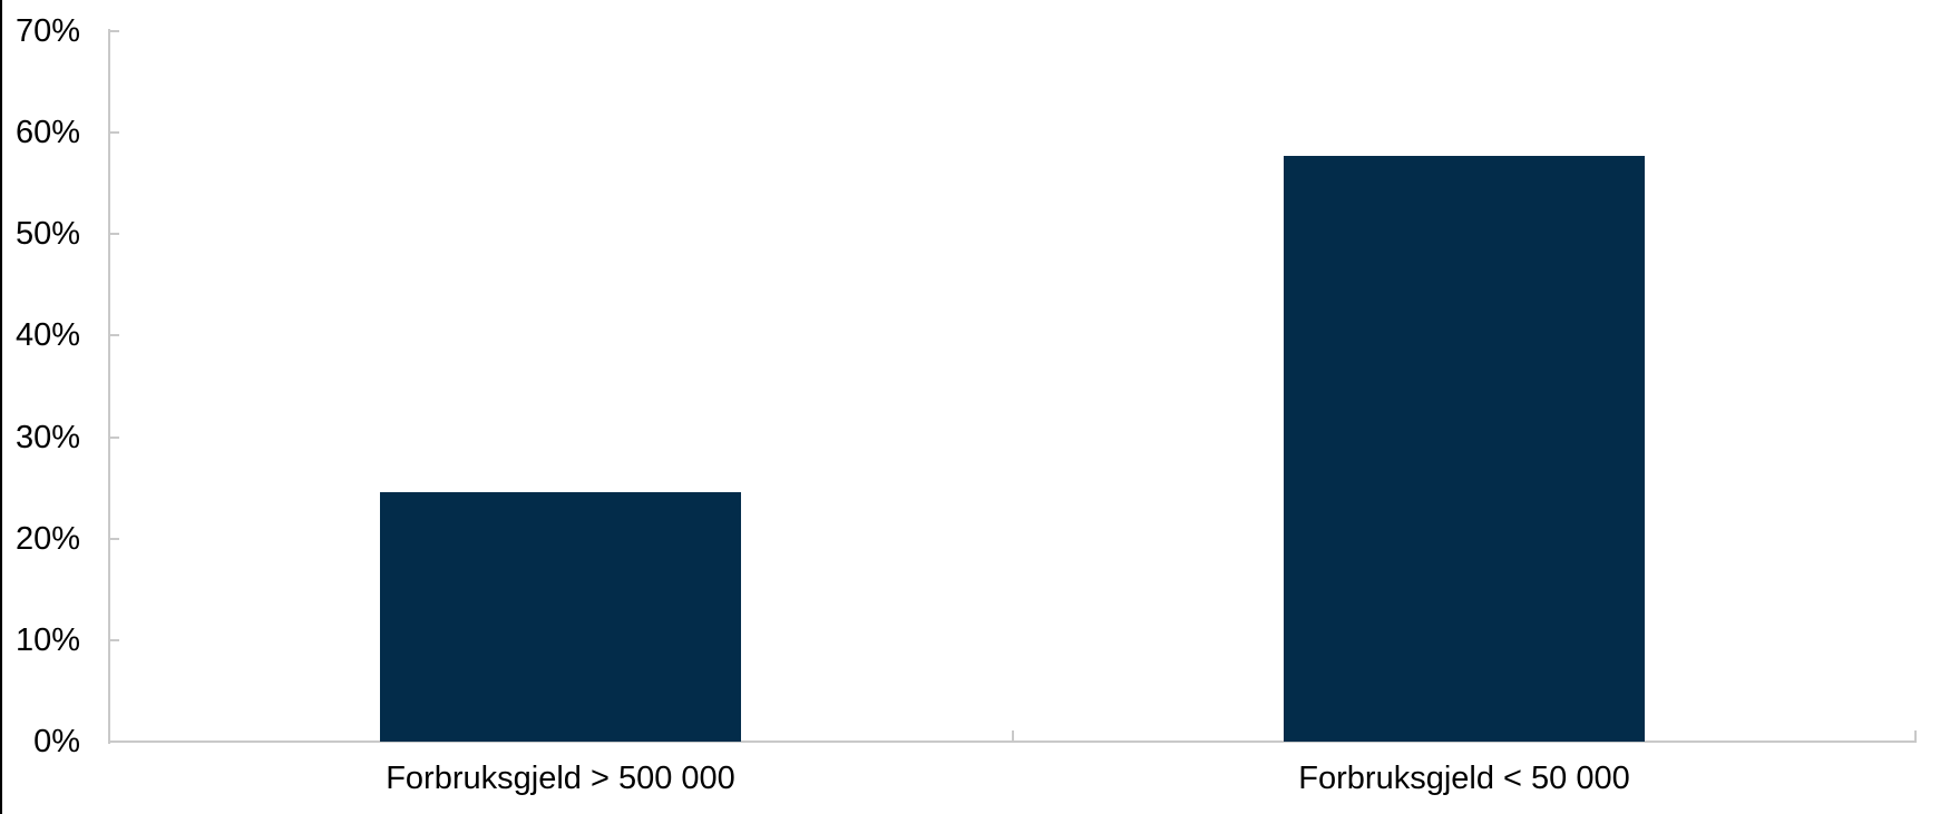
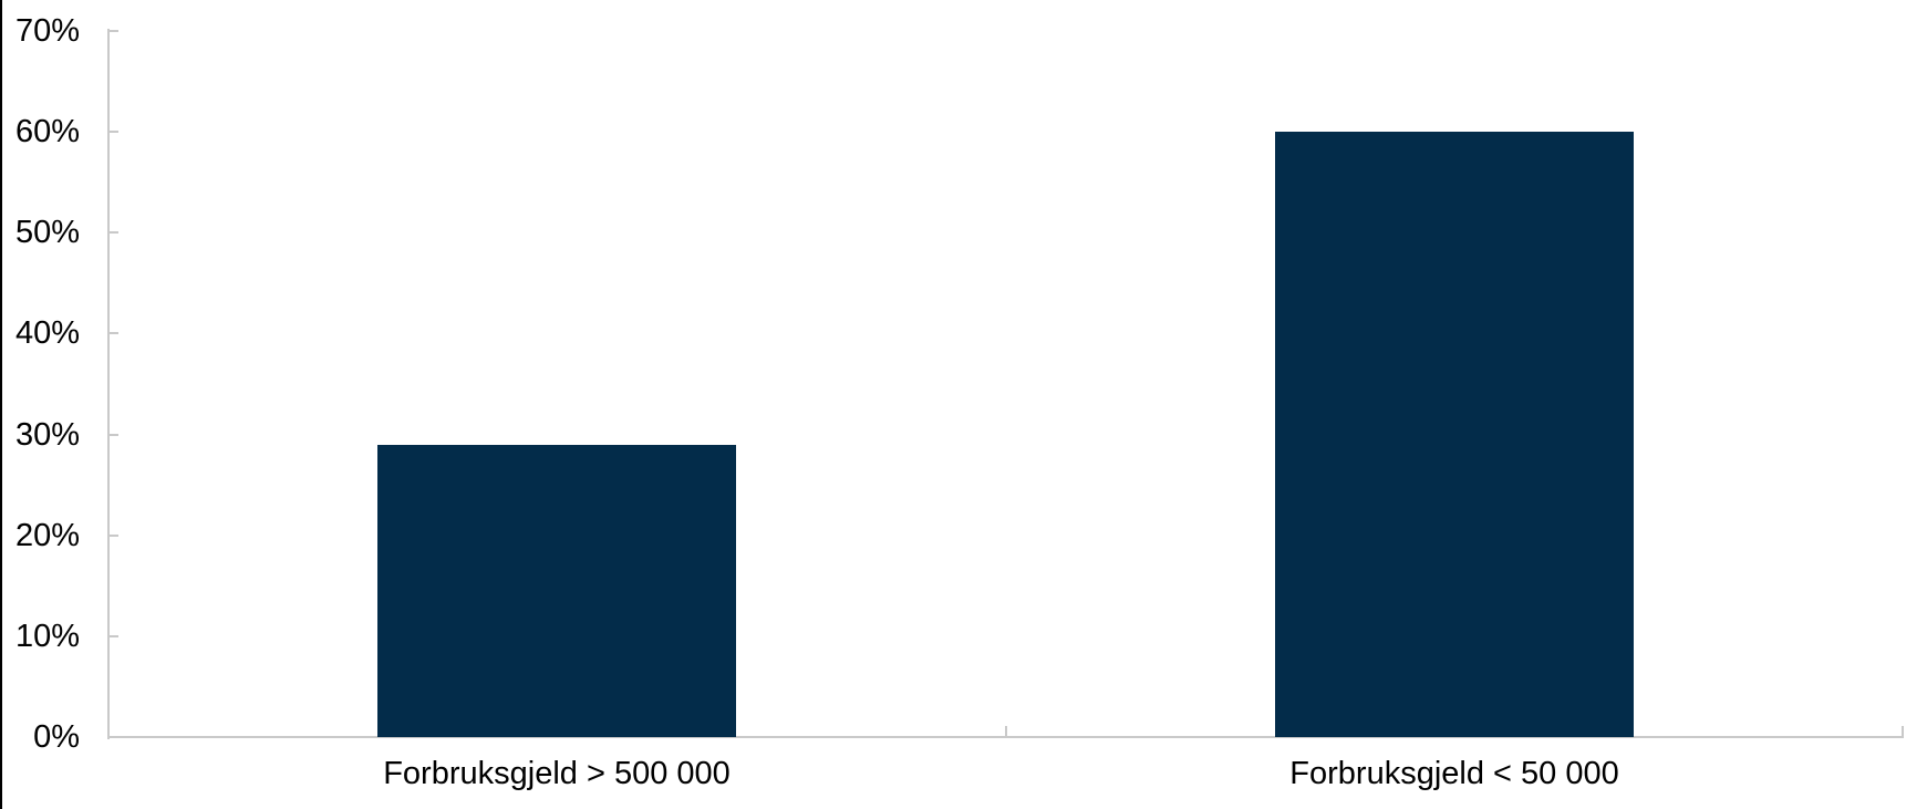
Forbruksgjeld > 500 000: 25% -> 29%
Forbruksgjeld < 50 000: 58% -> 60%
